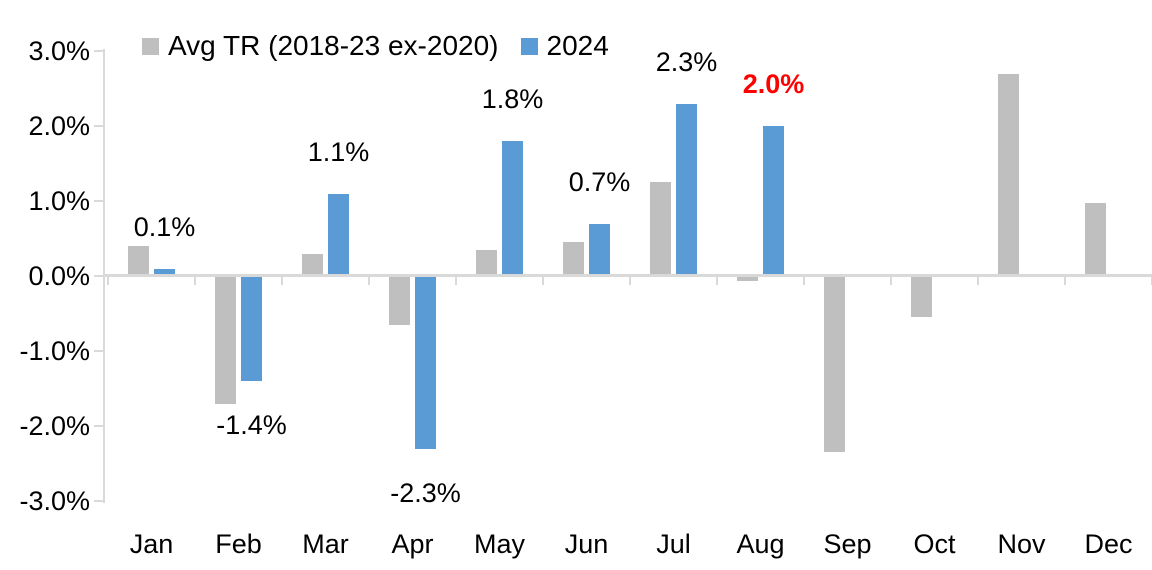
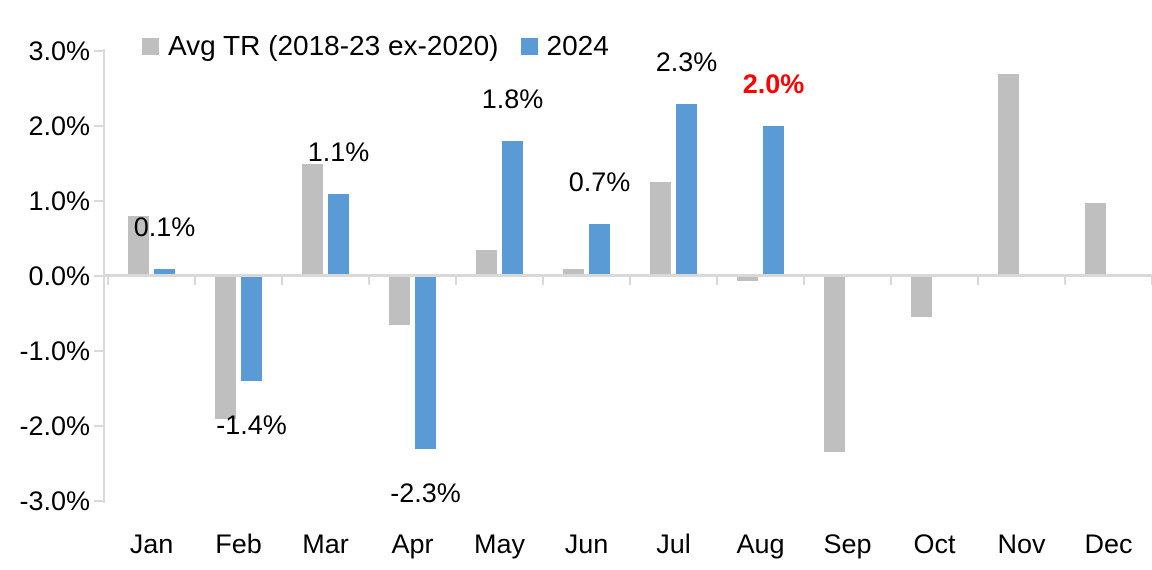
Avg TR (2018-23 ex-2020)/Jan: 0.4% -> 0.8%
Avg TR (2018-23 ex-2020)/Feb: -1.7% -> -1.9%
Avg TR (2018-23 ex-2020)/Mar: 0.3% -> 1.5%
Avg TR (2018-23 ex-2020)/Jun: 0.5% -> 0.1%
